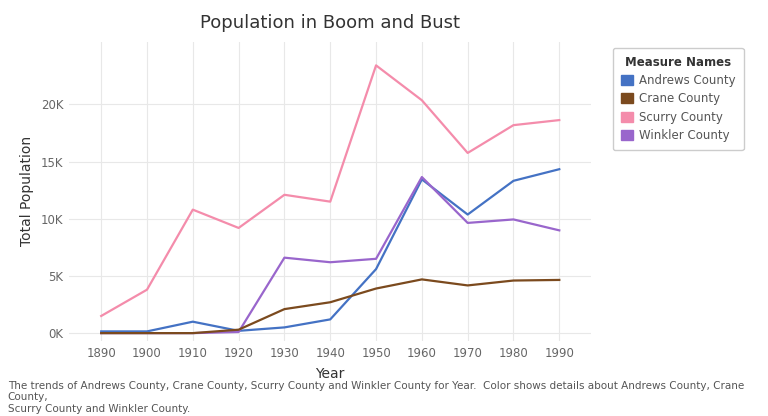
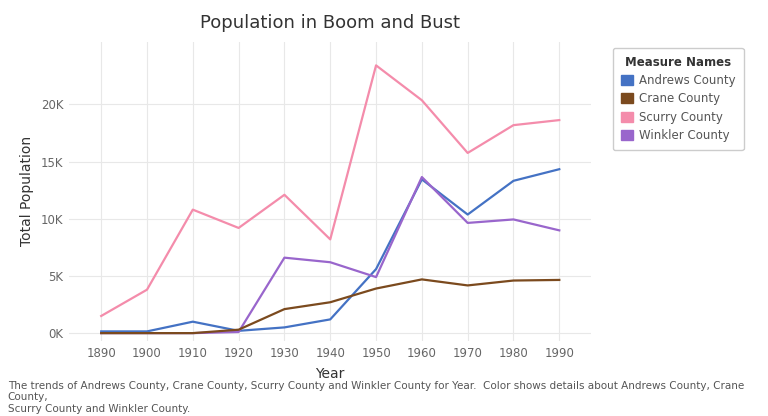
Scurry County/1940: 11.5K -> 8.2K
Winkler County/1950: 6.5K -> 4.9K
